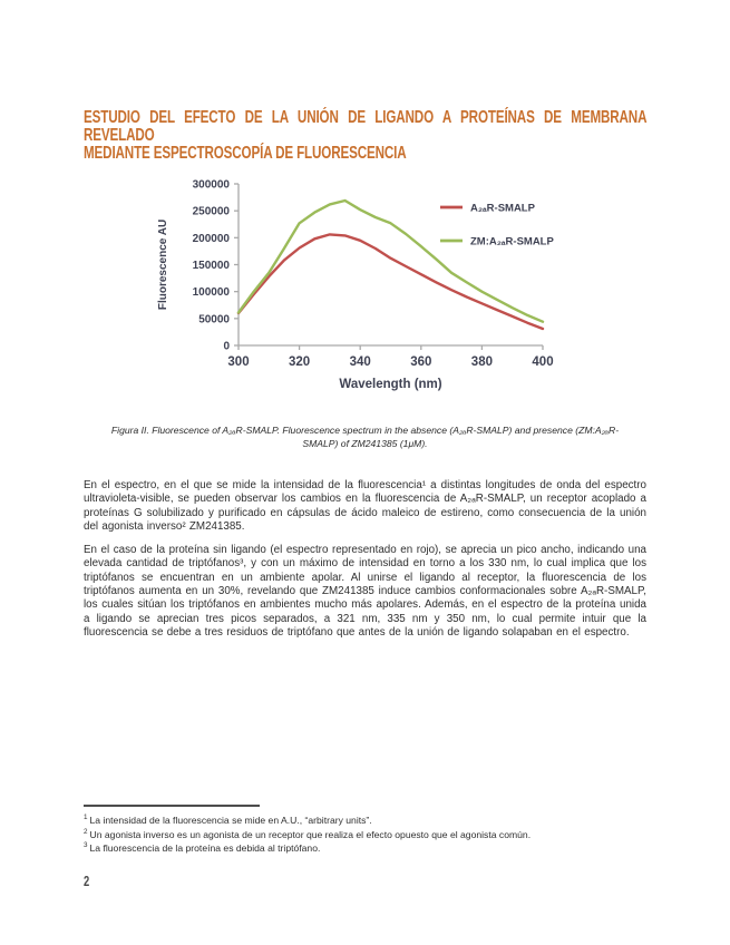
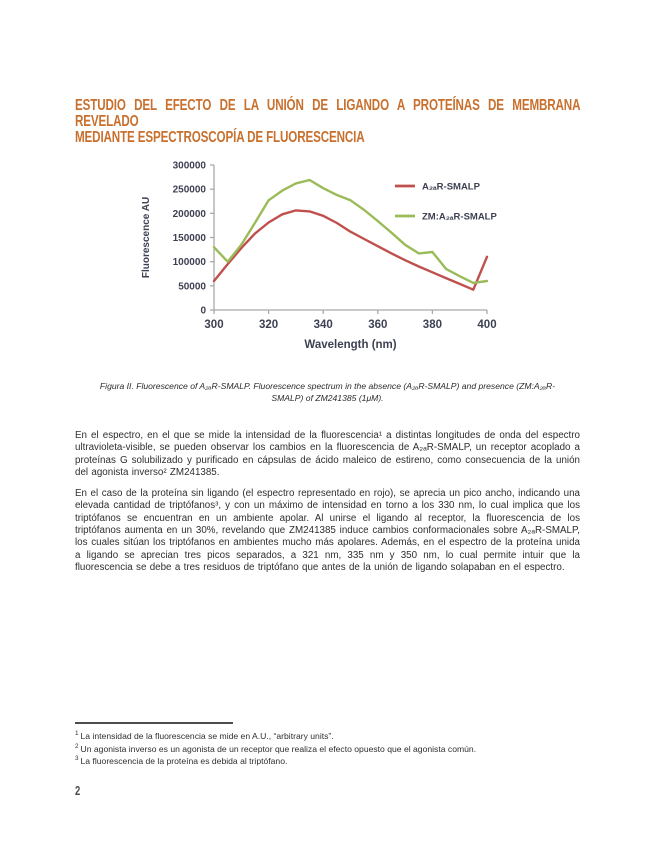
ZM:A₂ₐR-SMALP/300: 60000 -> 130000
ZM:A₂ₐR-SMALP/380: 100000 -> 120000
A₂ₐR-SMALP/400: 30000 -> 110000
ZM:A₂ₐR-SMALP/400: 40000 -> 60000
